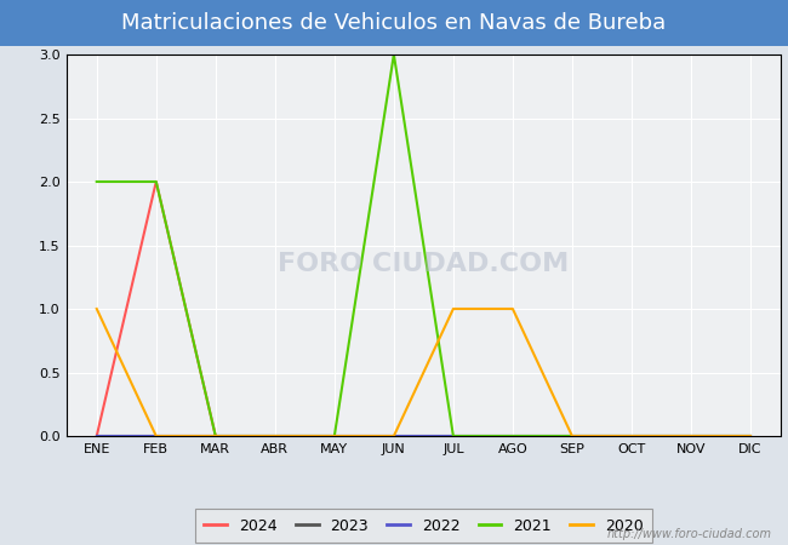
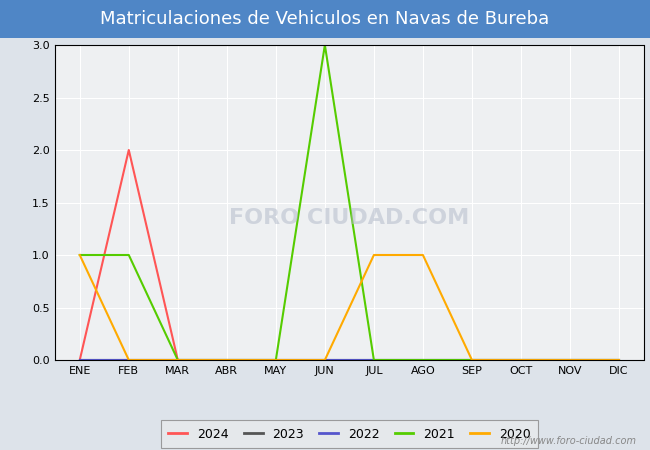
2021/ENE: 2 -> 1
2021/FEB: 2 -> 1
